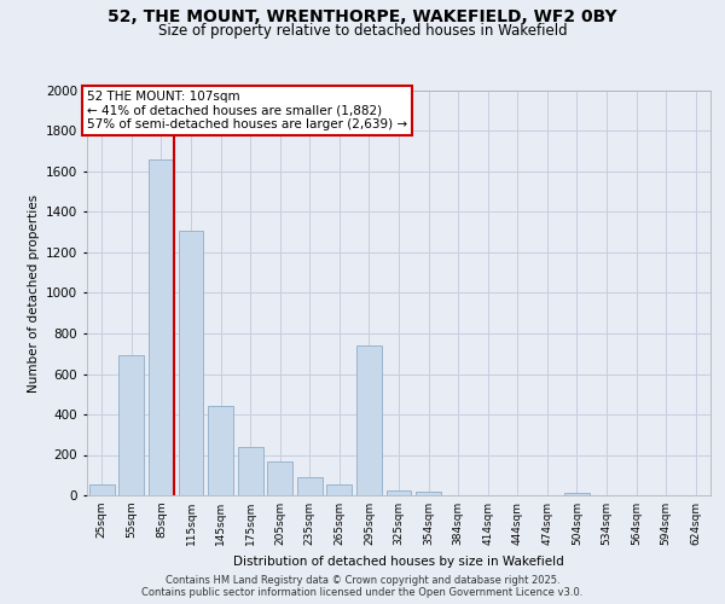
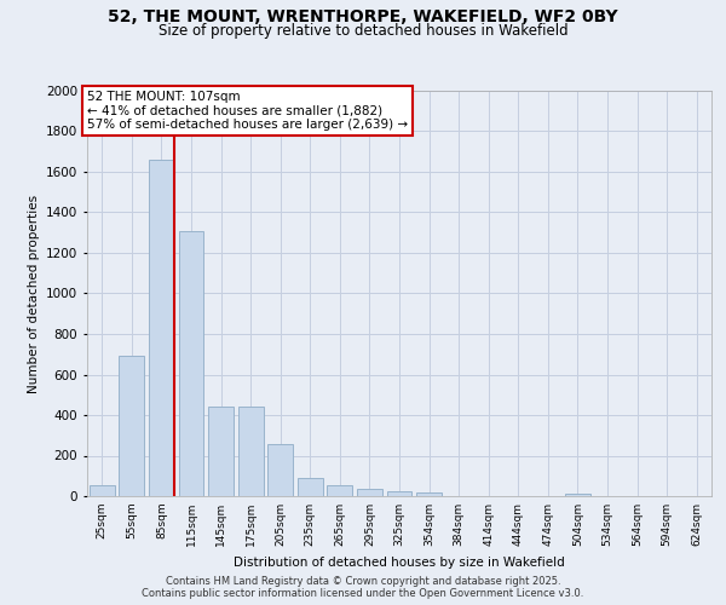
175sqm: 240 -> 440
205sqm: 170 -> 260
295sqm: 740 -> 40
